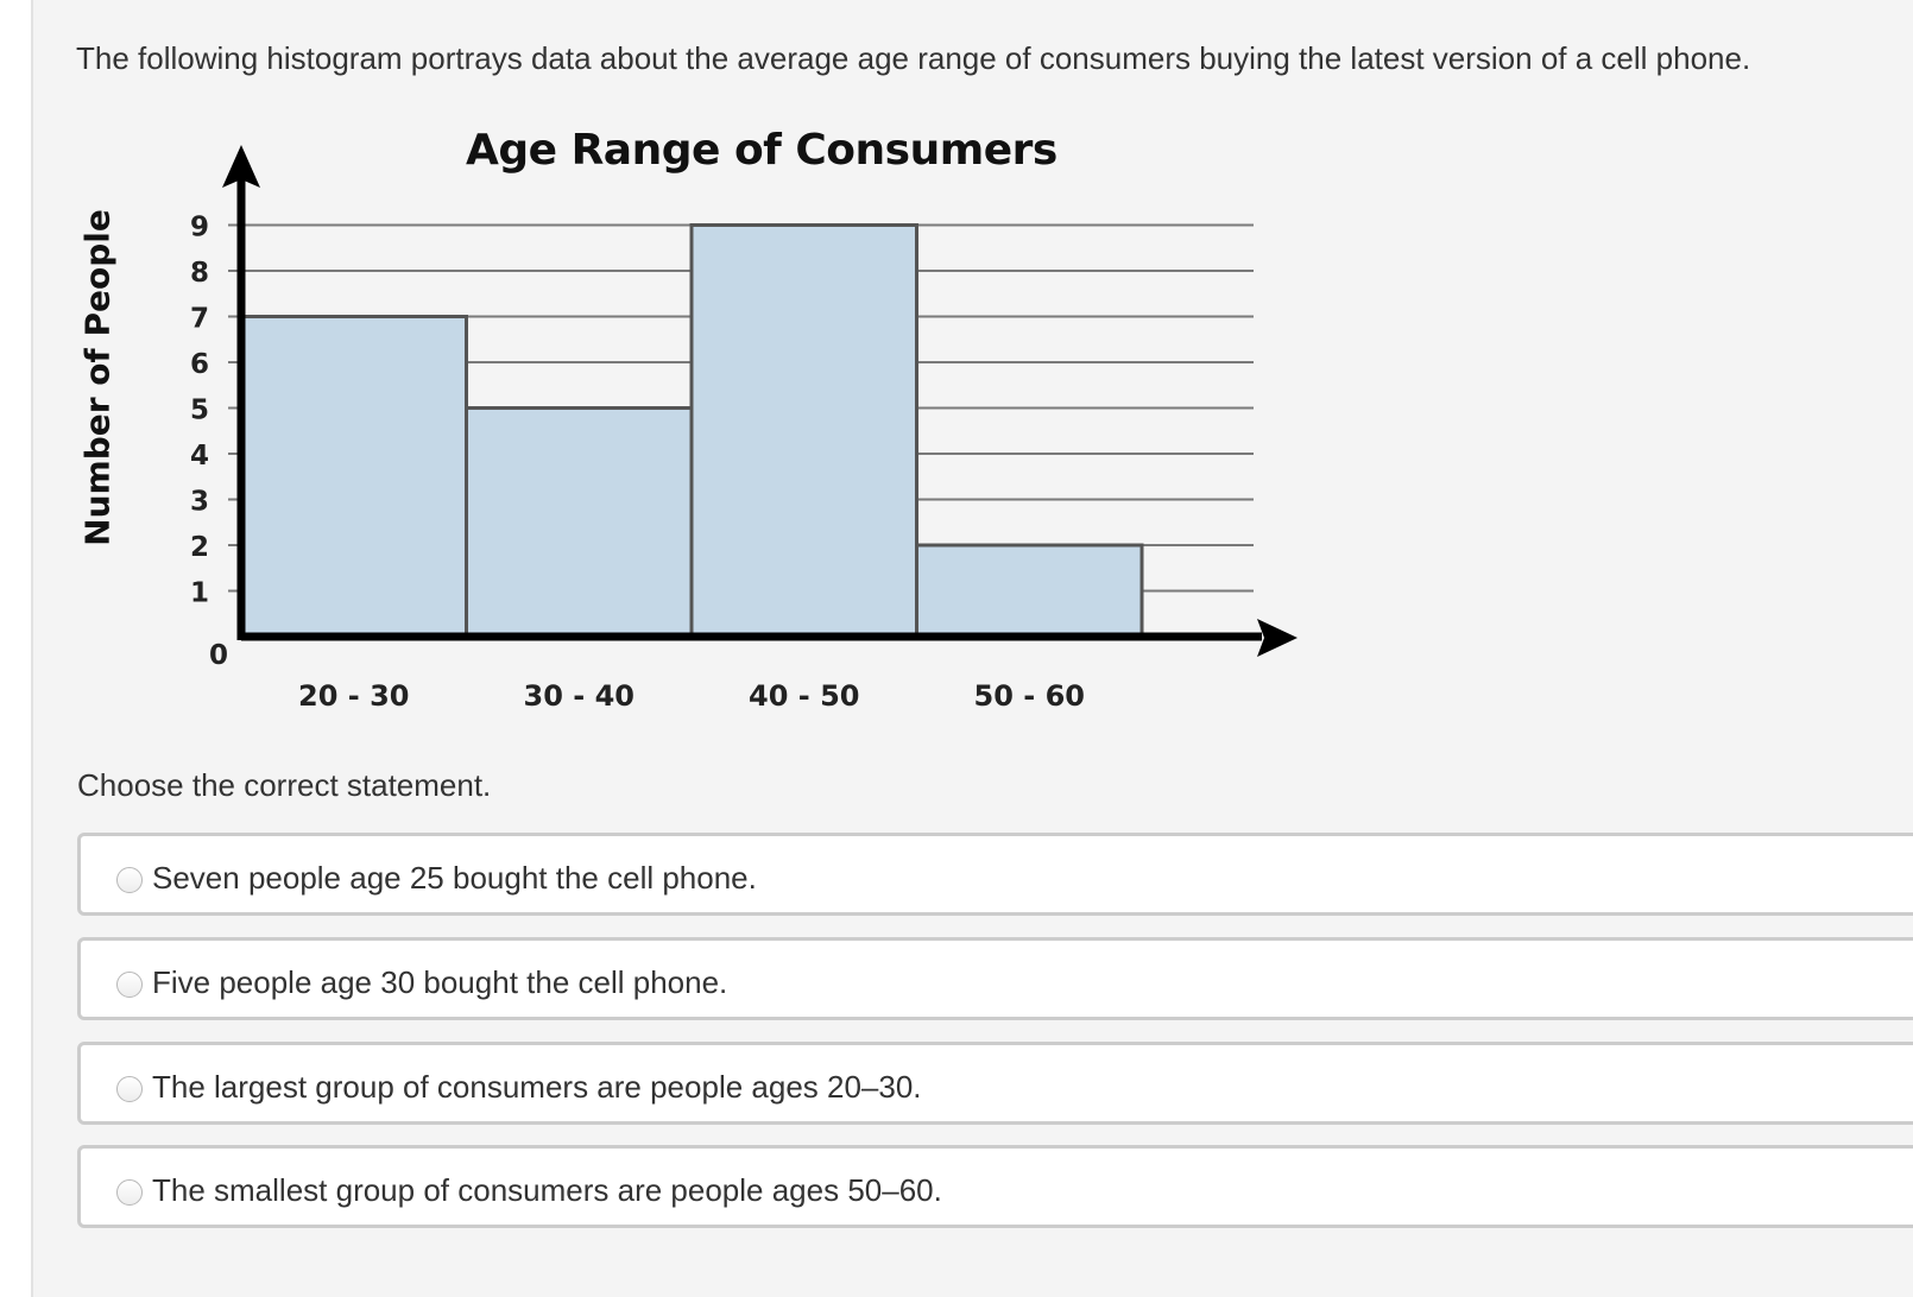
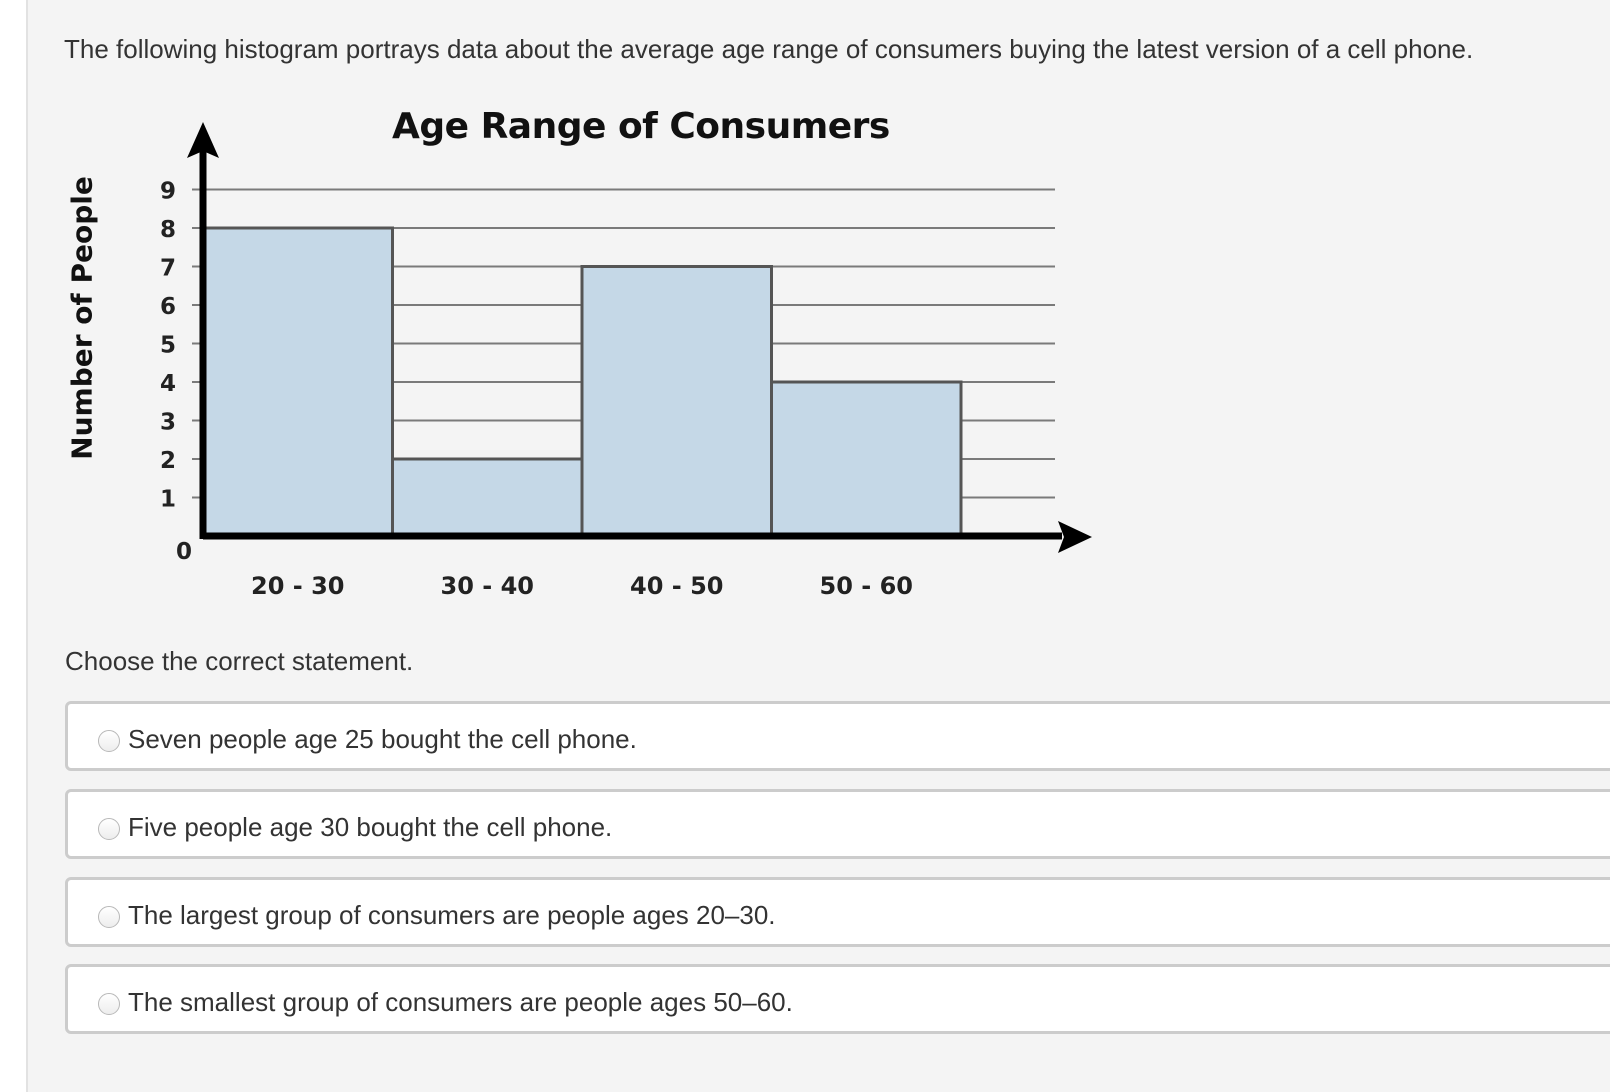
20 - 30: 7 -> 8
30 - 40: 5 -> 2
40 - 50: 9 -> 7
50 - 60: 2 -> 4
